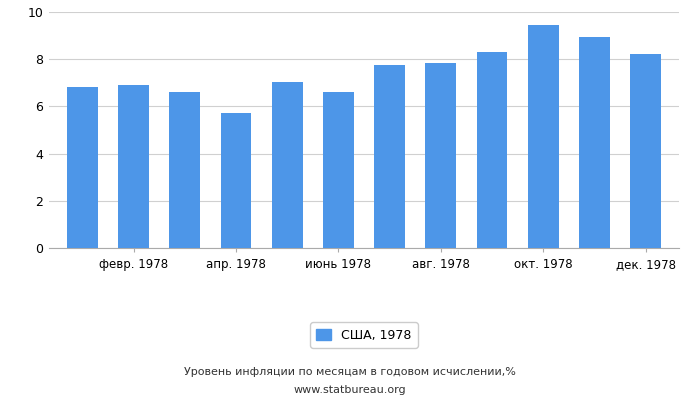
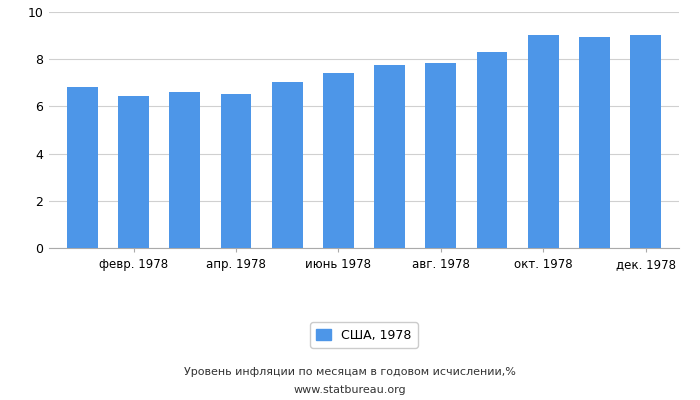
февр. 1978: 6.90 -> 6.43
апр. 1978: 5.70 -> 6.51
июнь 1978: 6.60 -> 7.43
окт. 1978: 9.45 -> 9.02
дек. 1978: 8.20 -> 9.04
